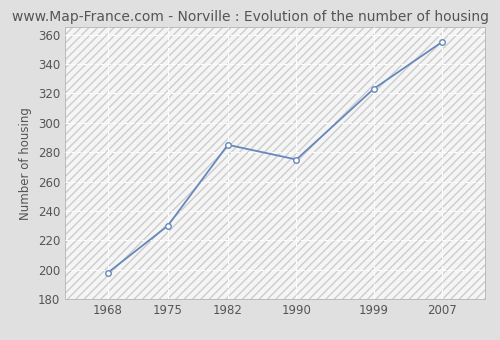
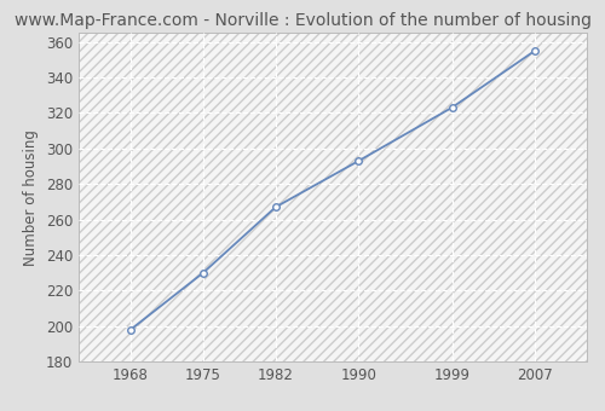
1982: 285 -> 267
1990: 275 -> 293
